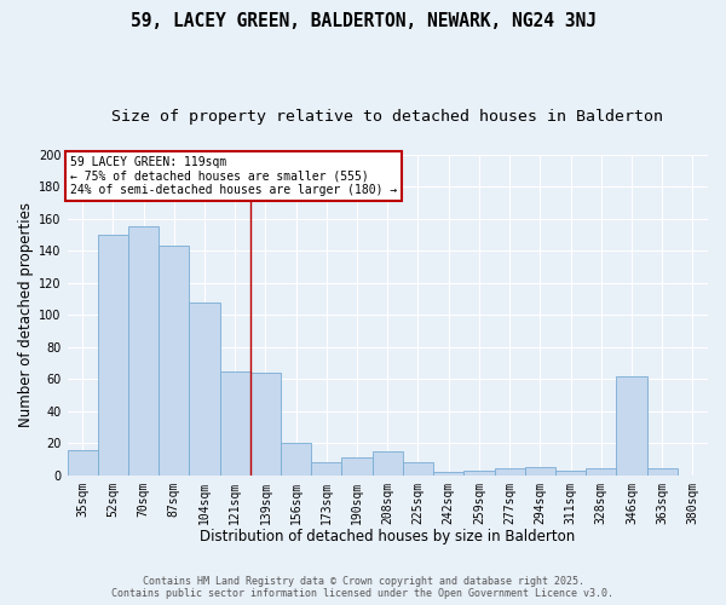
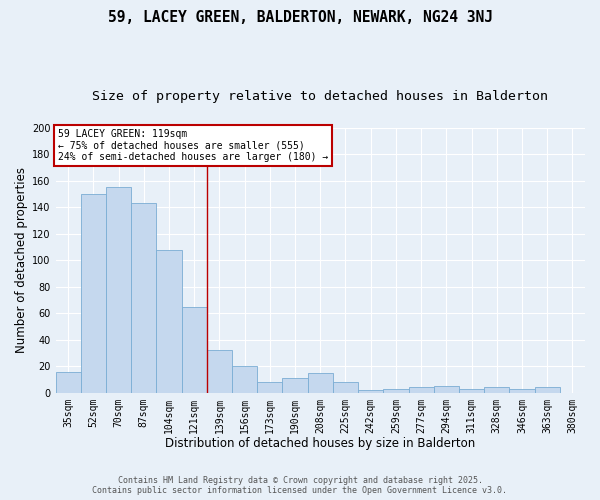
139sqm: 64 -> 32
346sqm: 62 -> 3
